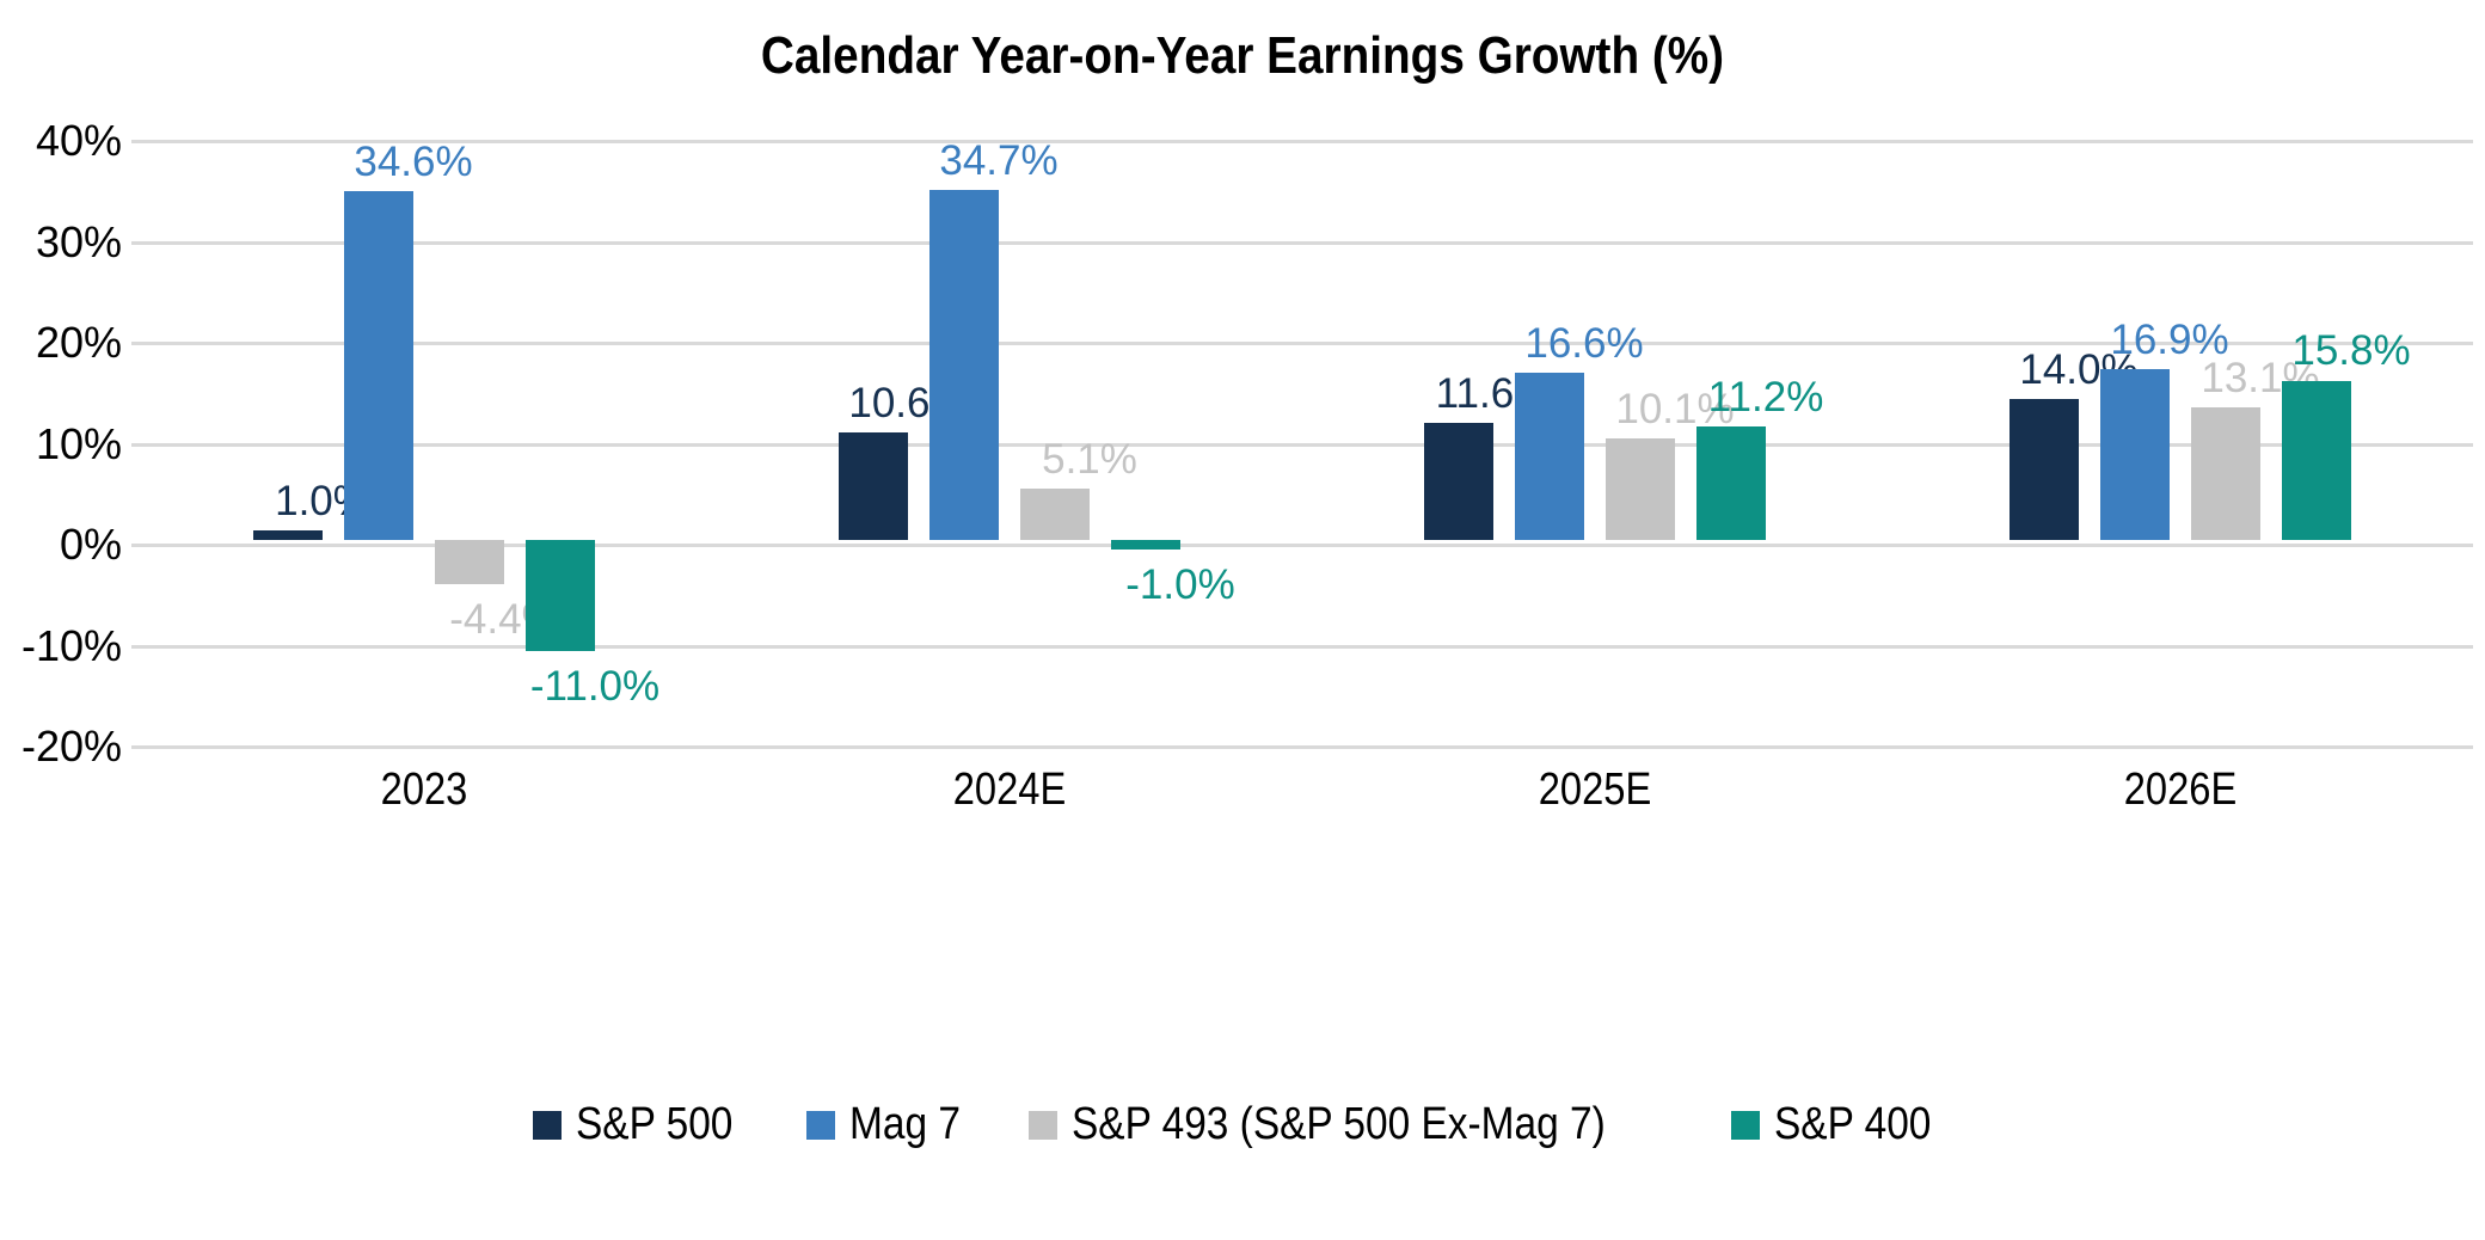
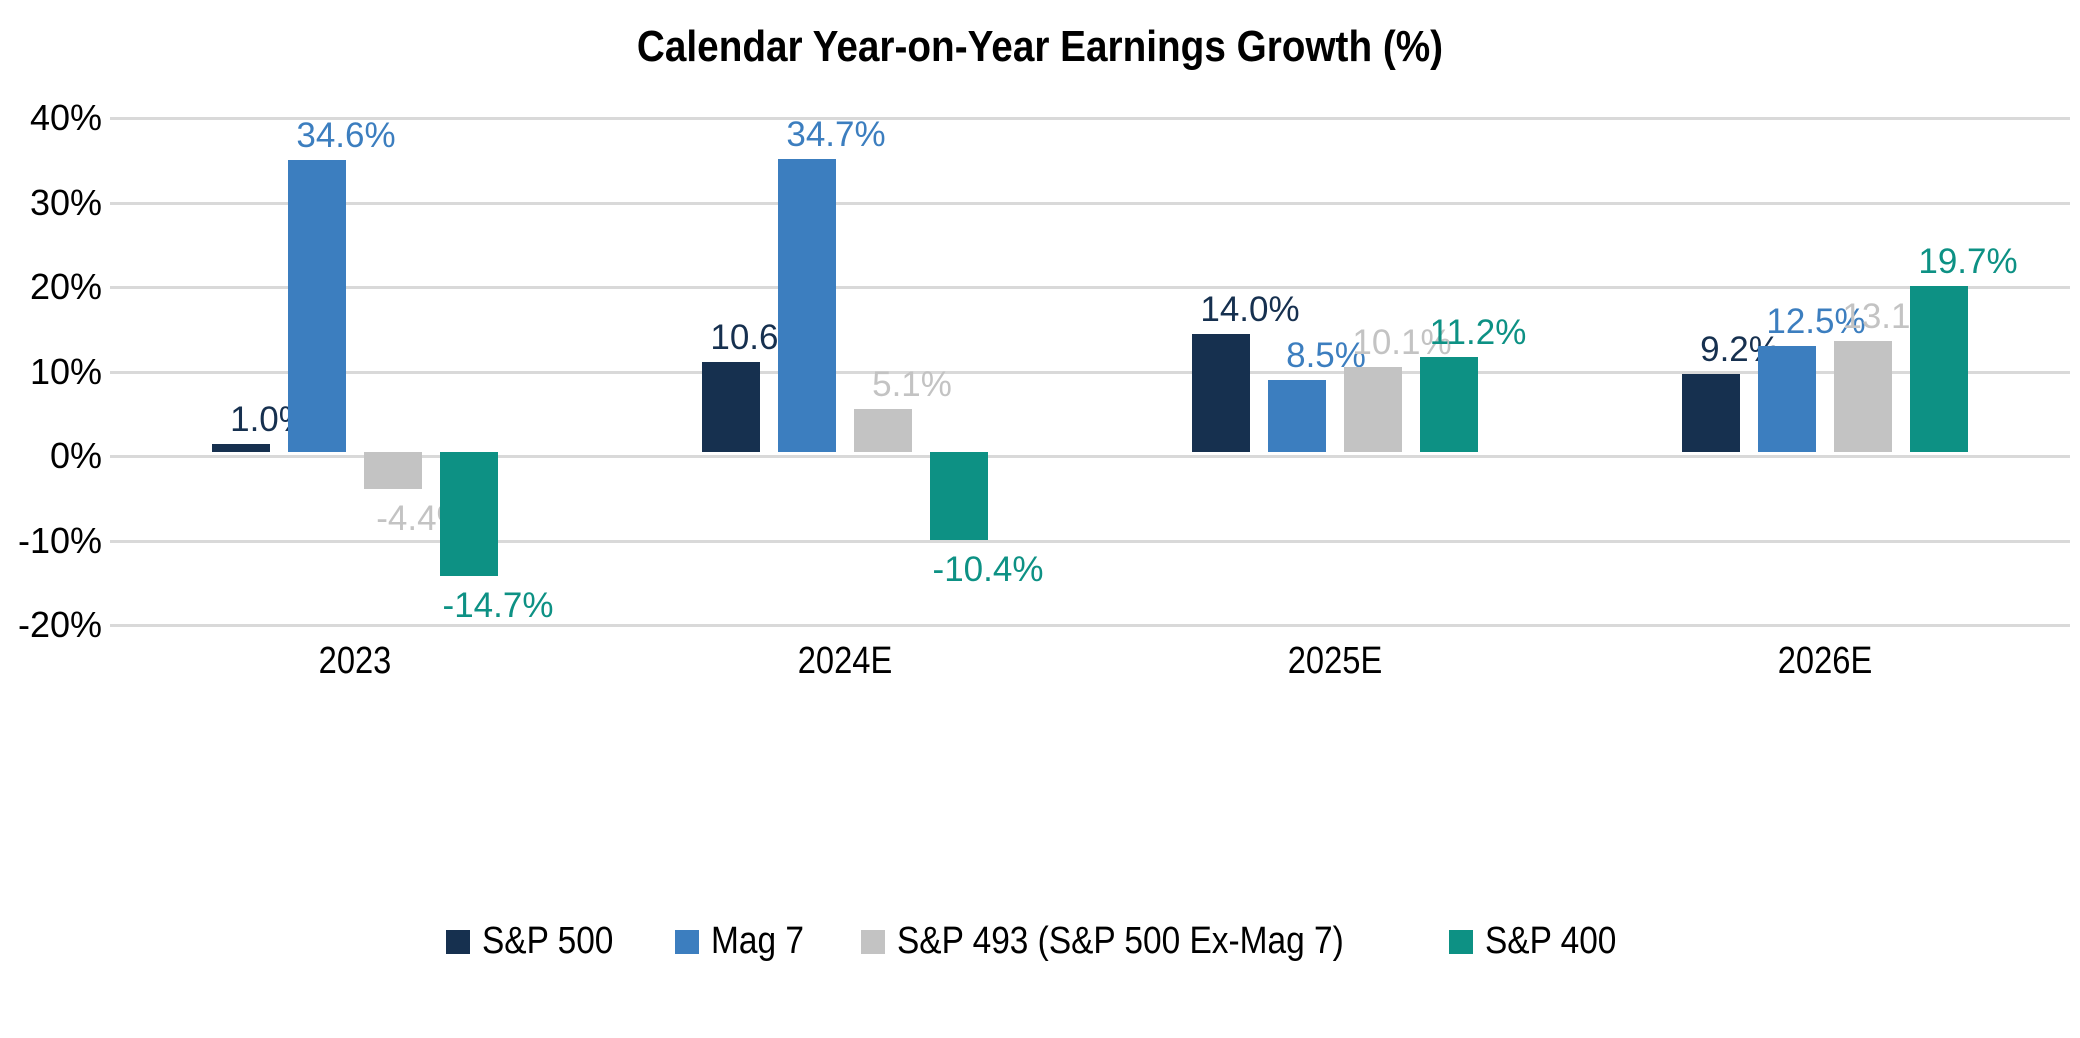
S&P 400/2023: -11.0% -> -14.7%
S&P 400/2024E: -1.0% -> -10.4%
S&P 500/2025E: 11.6% -> 14.0%
Mag 7/2025E: 16.6% -> 8.5%
S&P 500/2026E: 14.0% -> 9.2%
Mag 7/2026E: 16.9% -> 12.5%
S&P 400/2026E: 15.8% -> 19.7%
